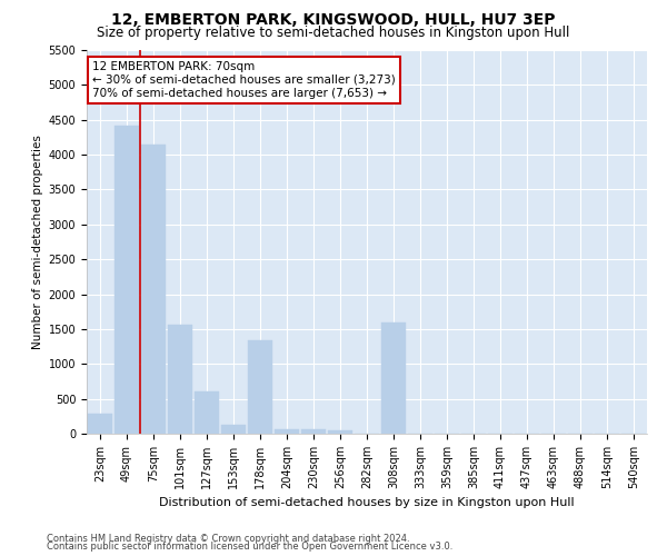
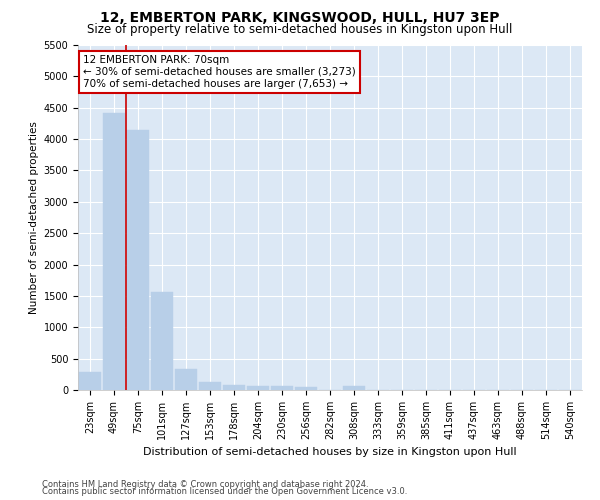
127sqm: 600 -> 330
178sqm: 1340 -> 80
308sqm: 1600 -> 60
